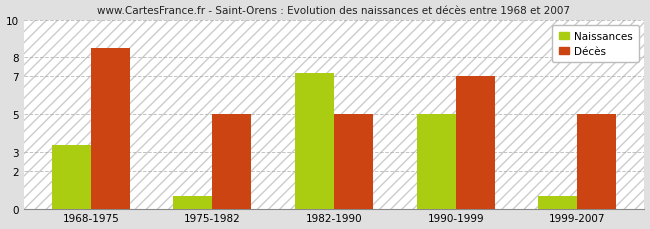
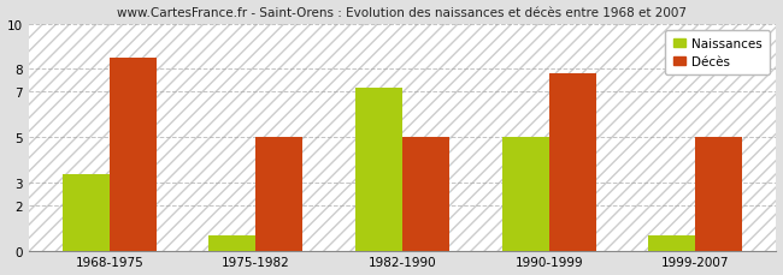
Décès/1990-1999: 7.0 -> 7.8
